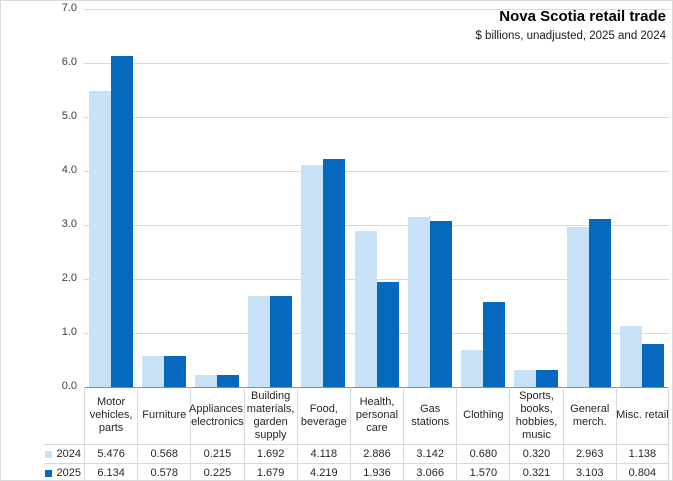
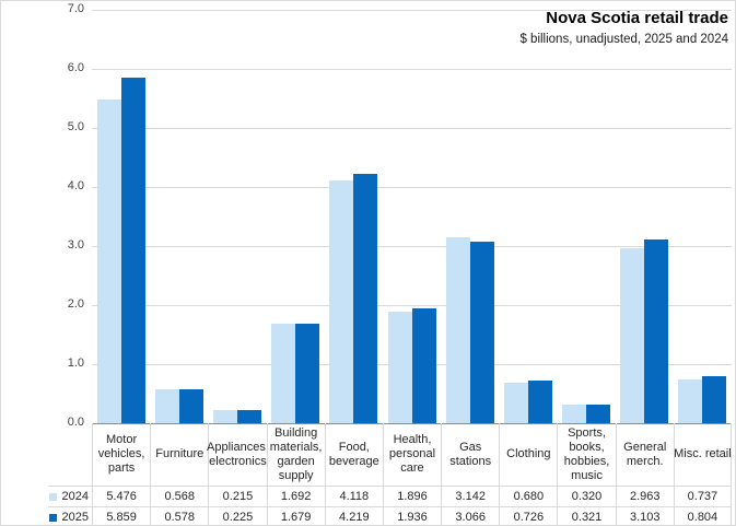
2025/Motor vehicles, parts: 6.134 -> 5.859
2024/Health, personal care: 2.886 -> 1.896
2025/Clothing: 1.570 -> 0.726
2024/Misc. retail: 1.138 -> 0.737
